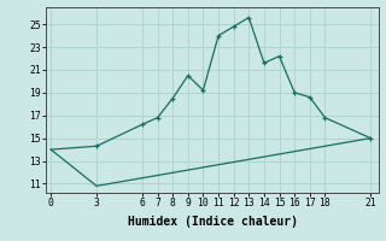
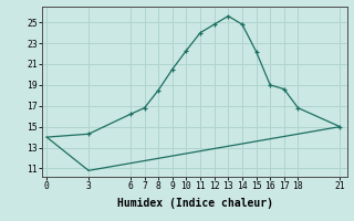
10: 19.2 -> 22.3
14: 21.6 -> 24.8
